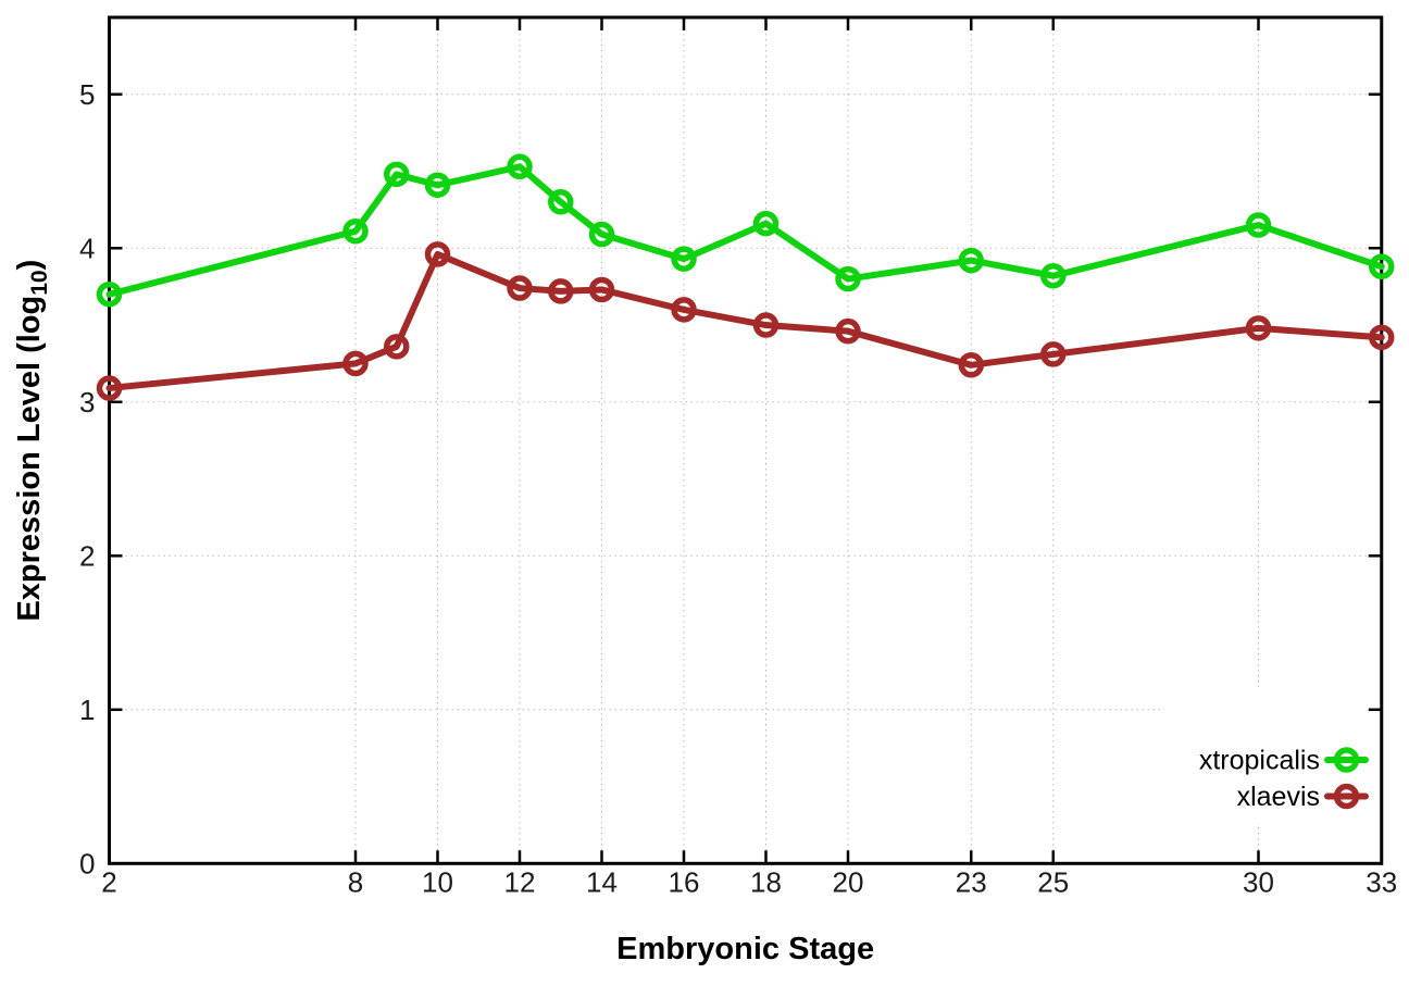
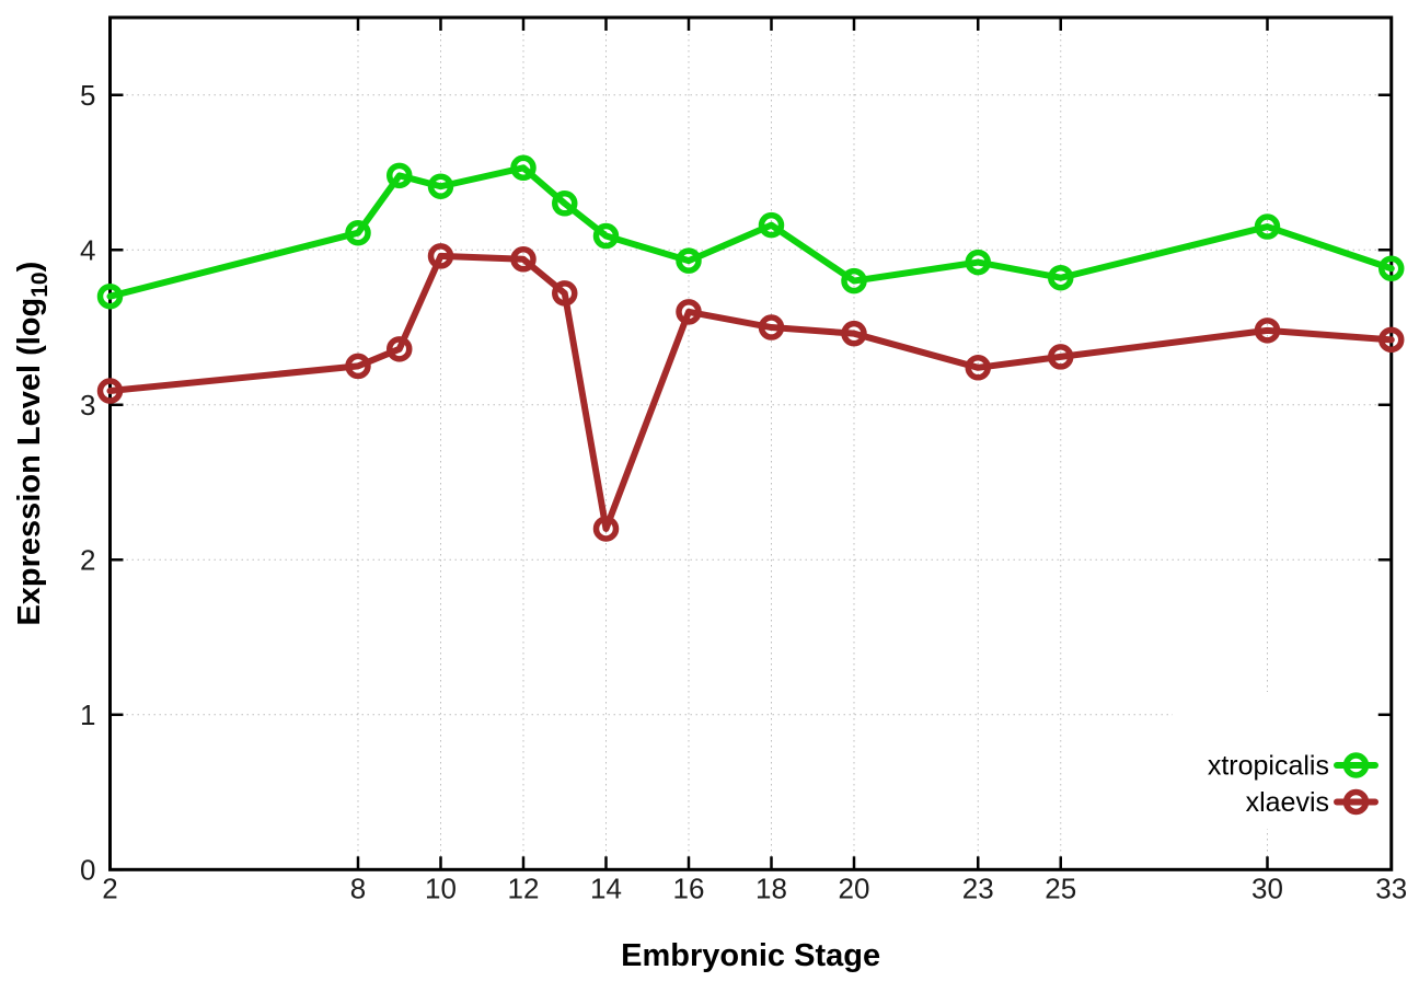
xlaevis/12: 3.74 -> 3.94
xlaevis/14: 3.73 -> 2.20
